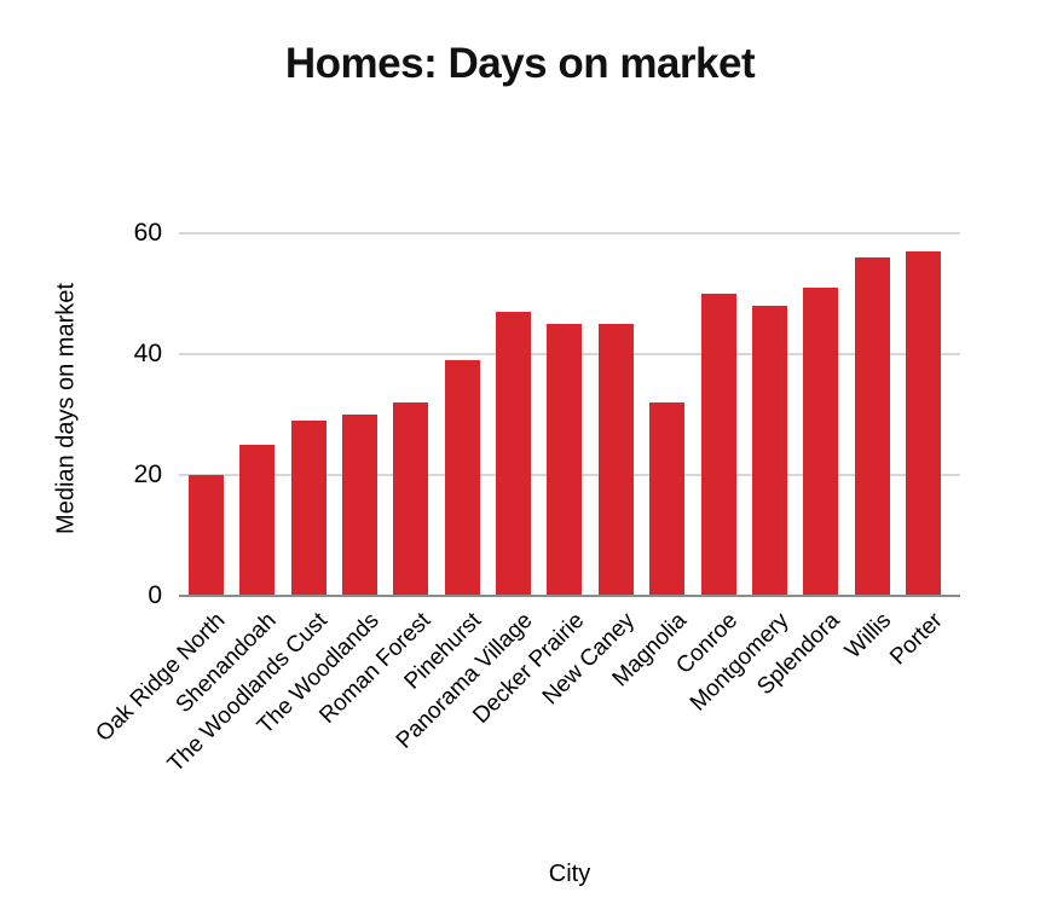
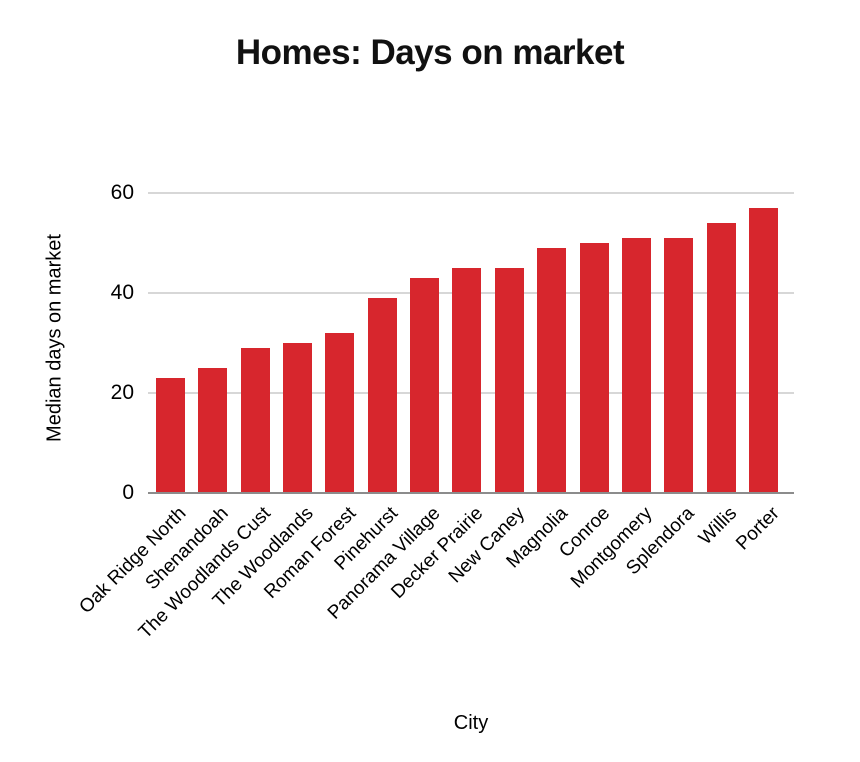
Oak Ridge North: 20 -> 23
Panorama Village: 47 -> 43
Magnolia: 32 -> 49
Montgomery: 48 -> 51
Willis: 56 -> 54
